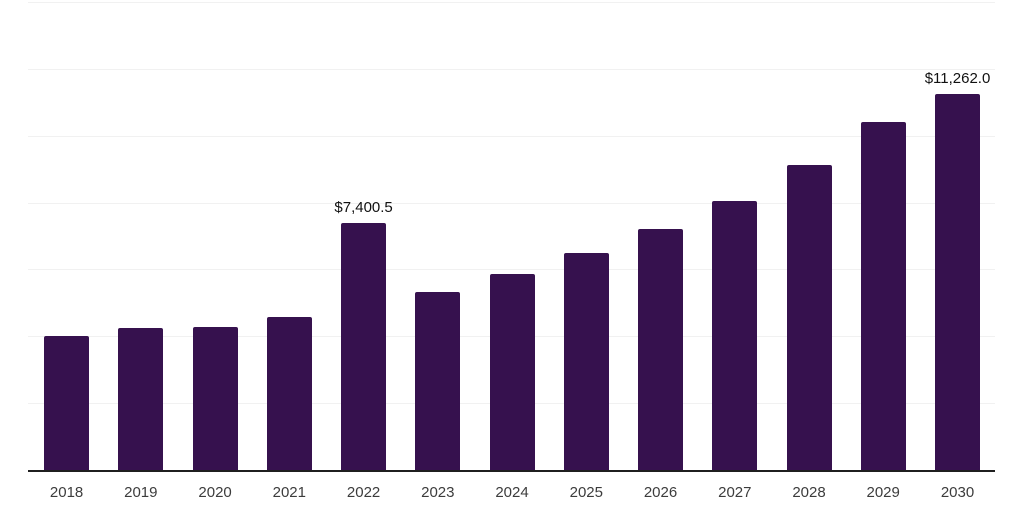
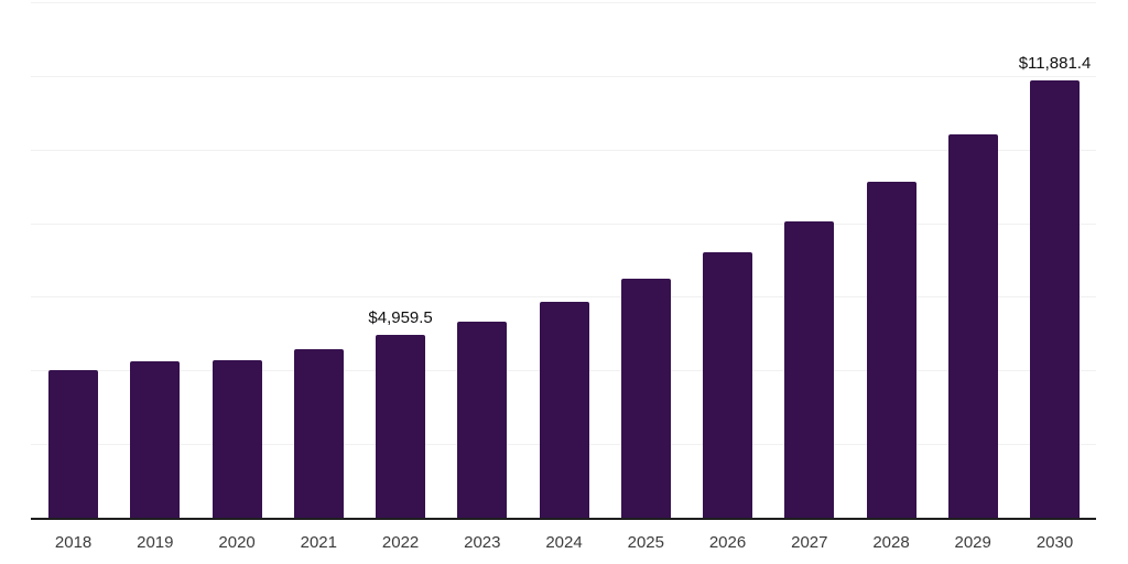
2022: $7,400.5 -> $4,959.5
2030: $11,262.0 -> $11,881.4
